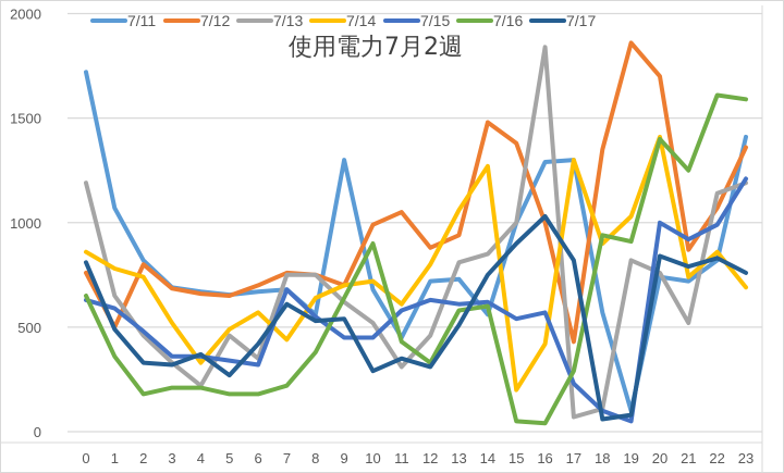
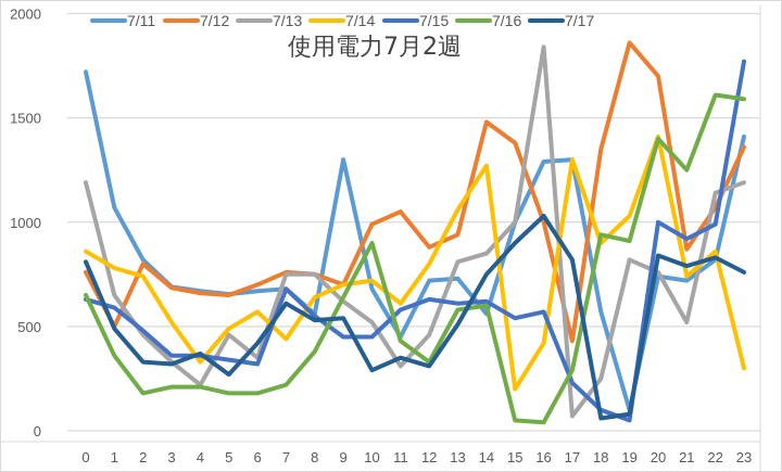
7/13/18: 110 -> 250
7/14/23: 690 -> 300
7/15/23: 1210 -> 1770
